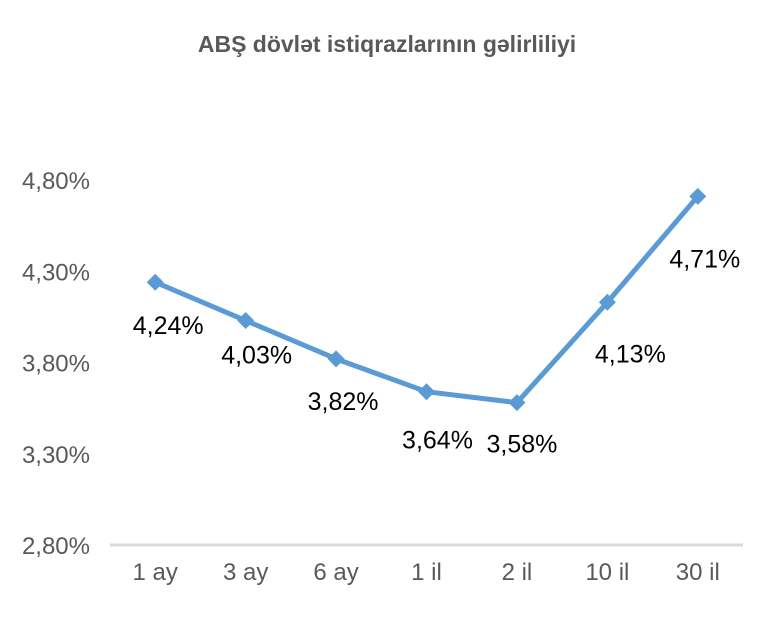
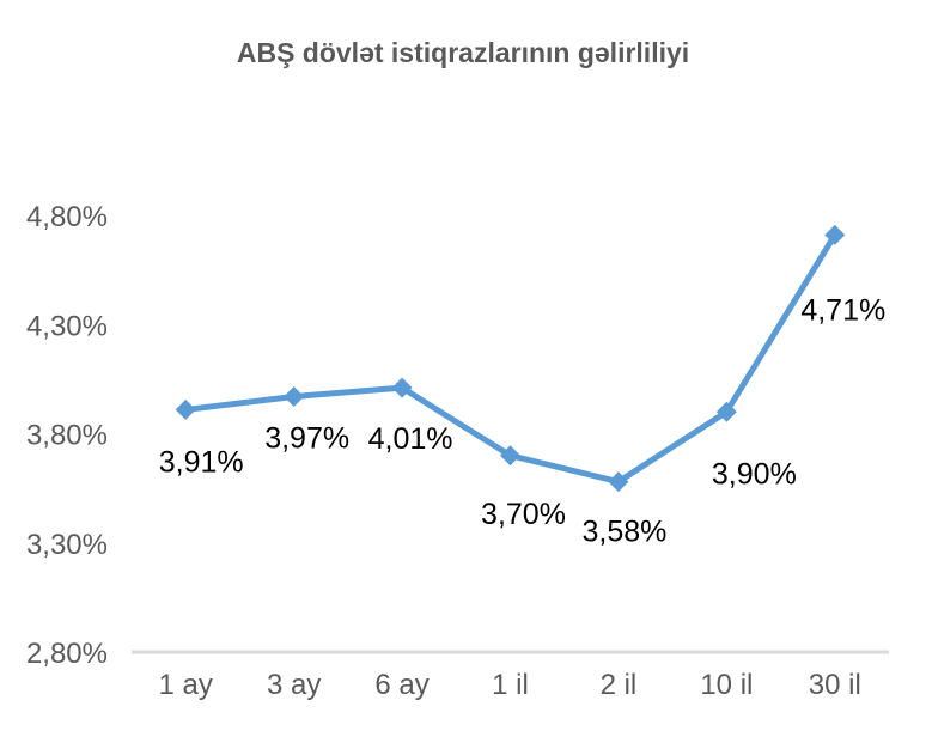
1 ay: 4,24% -> 3,91%
3 ay: 4,03% -> 3,97%
6 ay: 3,82% -> 4,01%
1 il: 3,64% -> 3,70%
10 il: 4,13% -> 3,90%
